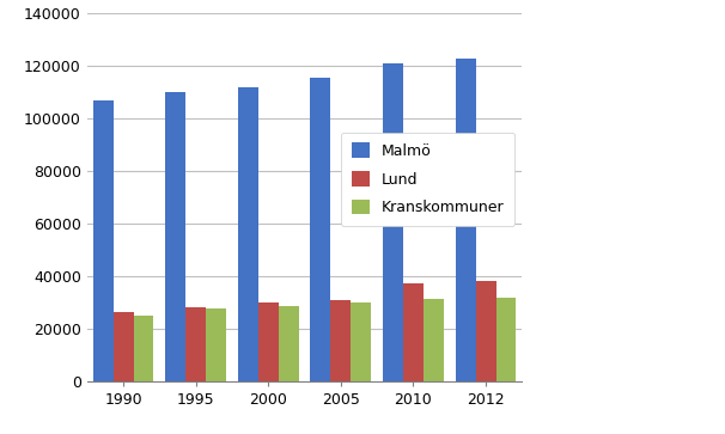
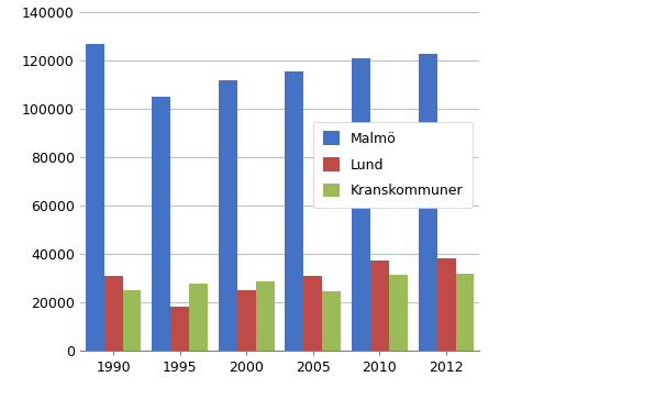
Malmö/1990: 107000 -> 127000
Lund/1990: 26500 -> 31000
Malmö/1995: 110000 -> 105000
Lund/1995: 28500 -> 18500
Lund/2000: 30000 -> 25000
Kranskommuner/2005: 30000 -> 24500
